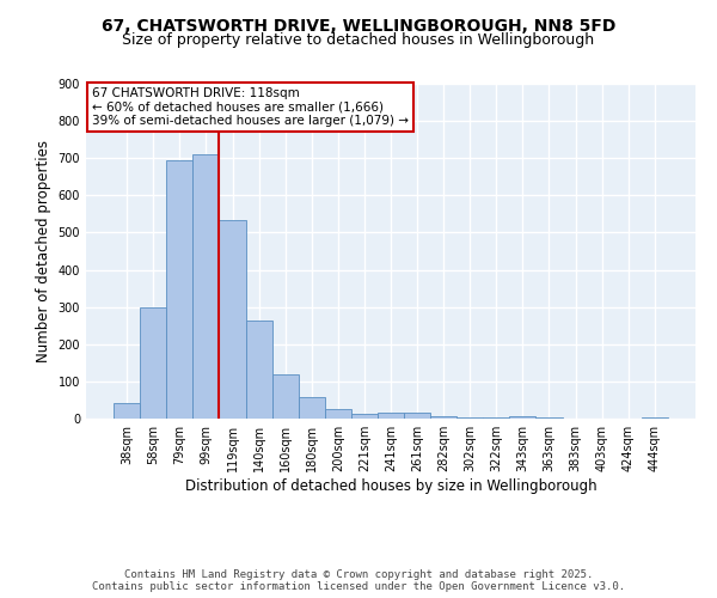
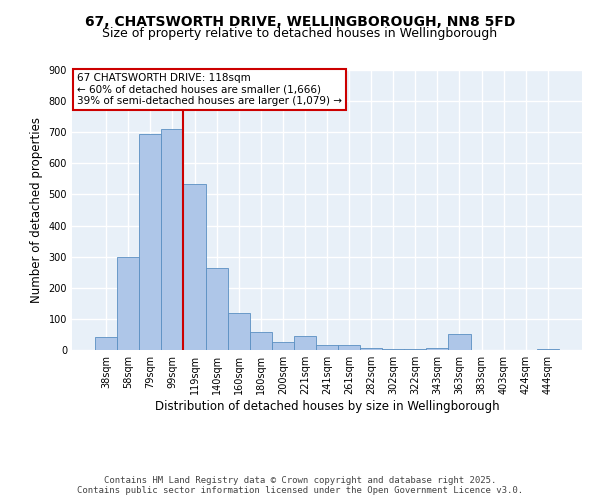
221sqm: 13 -> 45
363sqm: 2 -> 50
